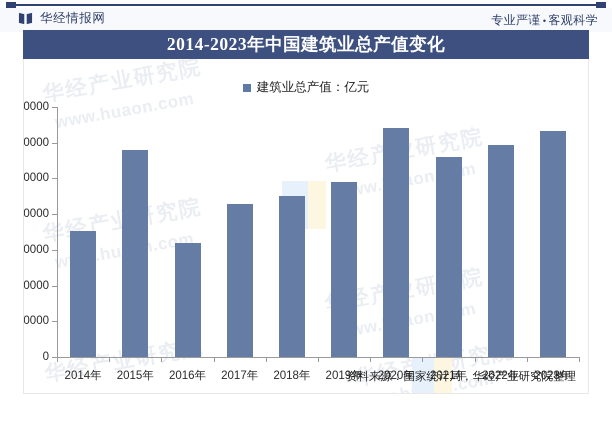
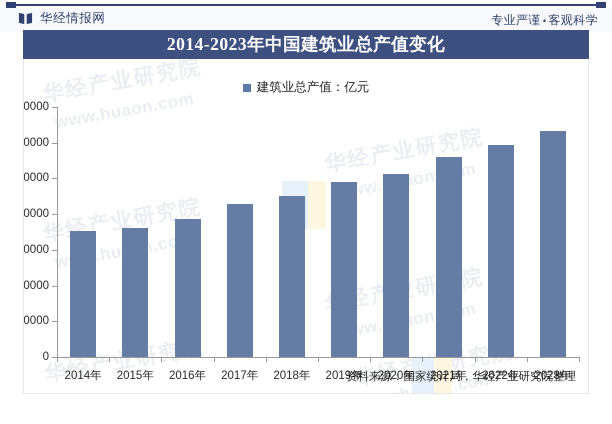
2015年: 290000 -> 180000
2016年: 160000 -> 190000
2020年: 320000 -> 260000
